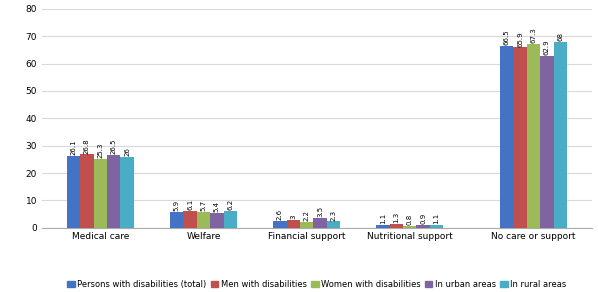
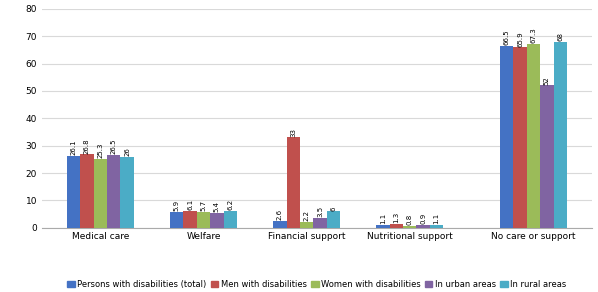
Men with disabilities/Financial support: 3.0 -> 33.0
In rural areas/Financial support: 2.3 -> 6.0
In urban areas/No care or support: 62.9 -> 52.0
